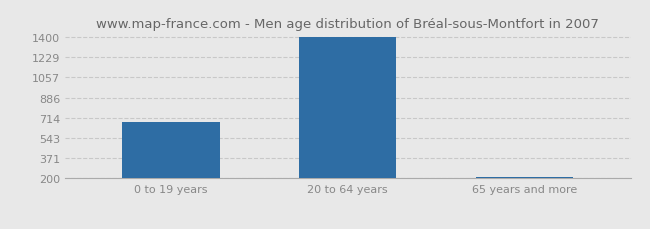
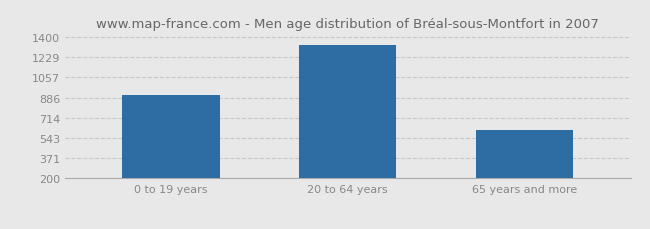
0 to 19 years: 680 -> 910
20 to 64 years: 1400 -> 1330
65 years and more: 210 -> 610
